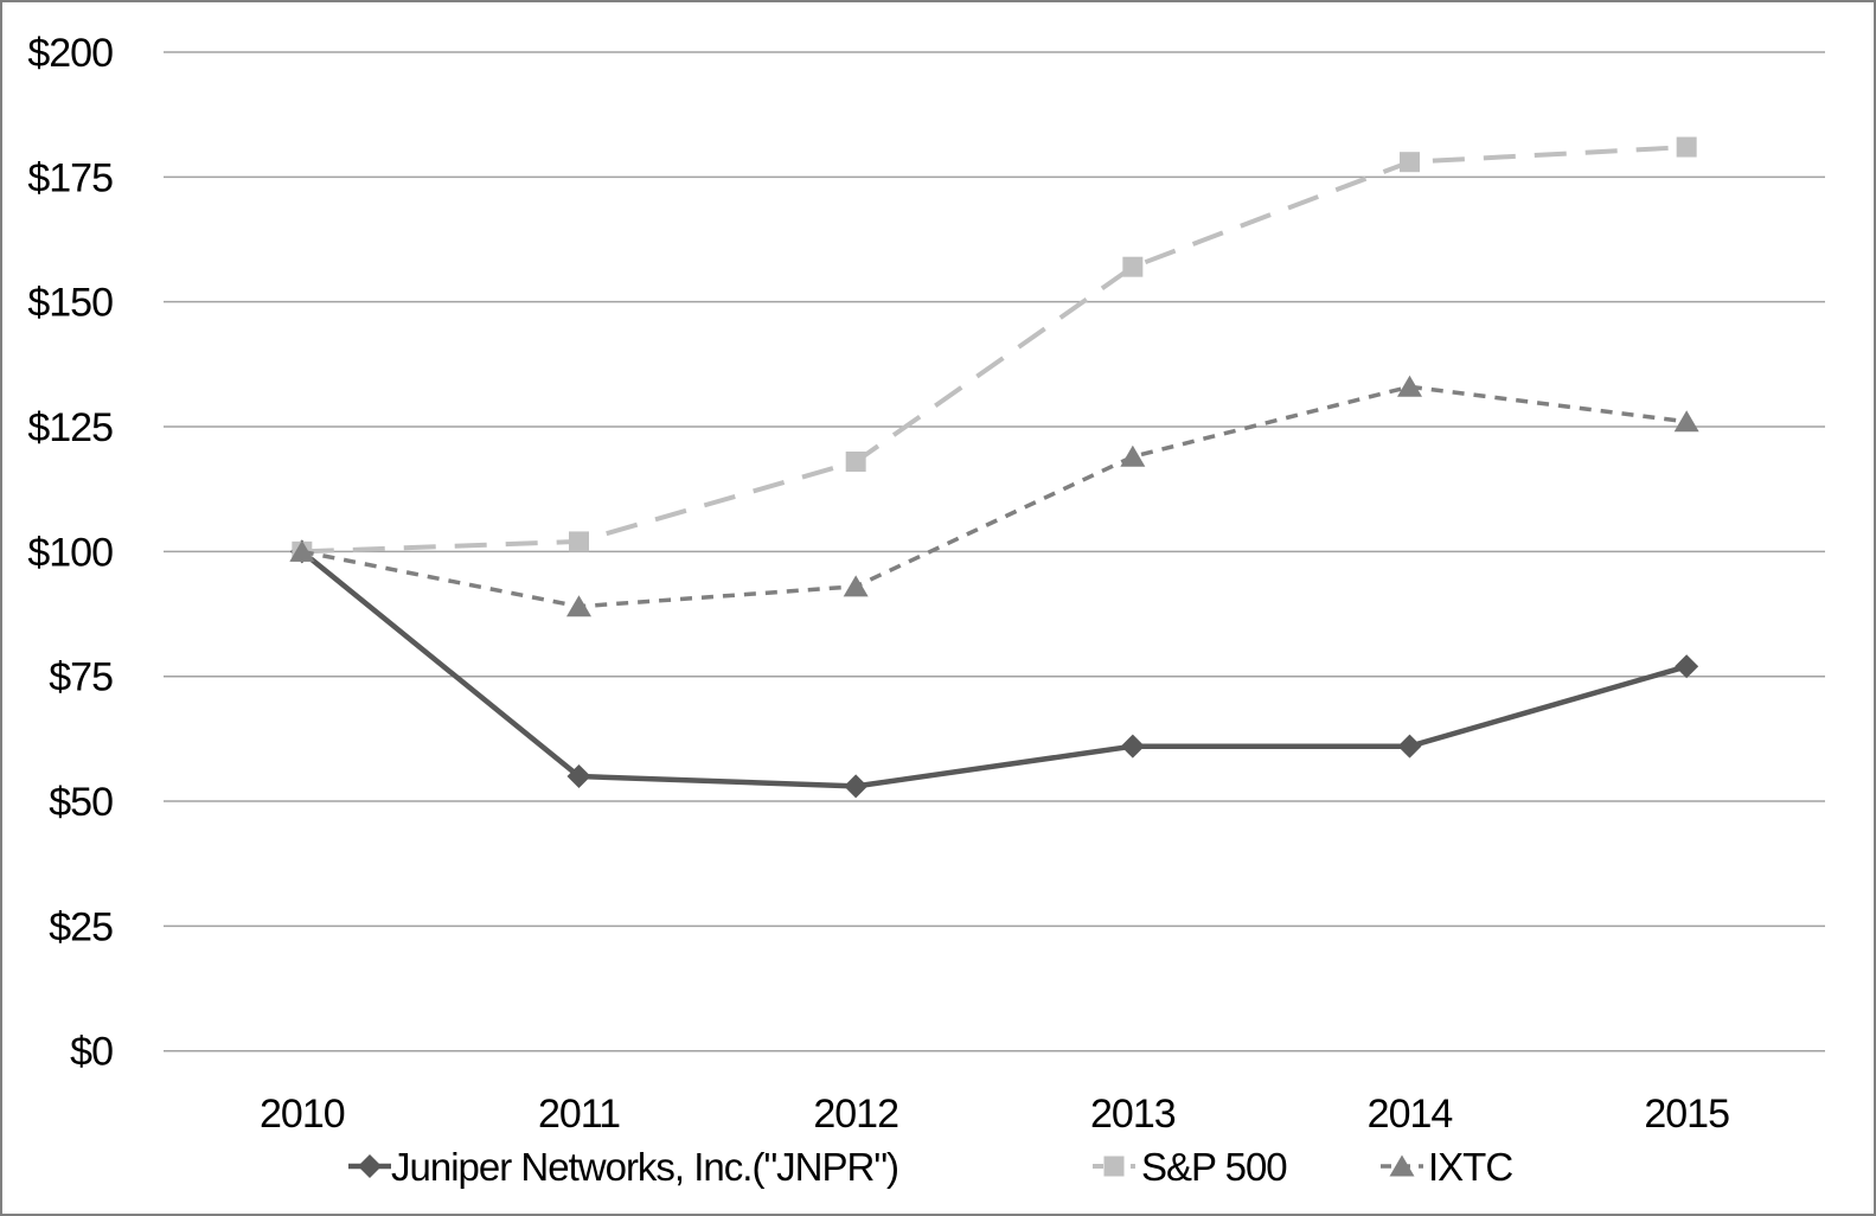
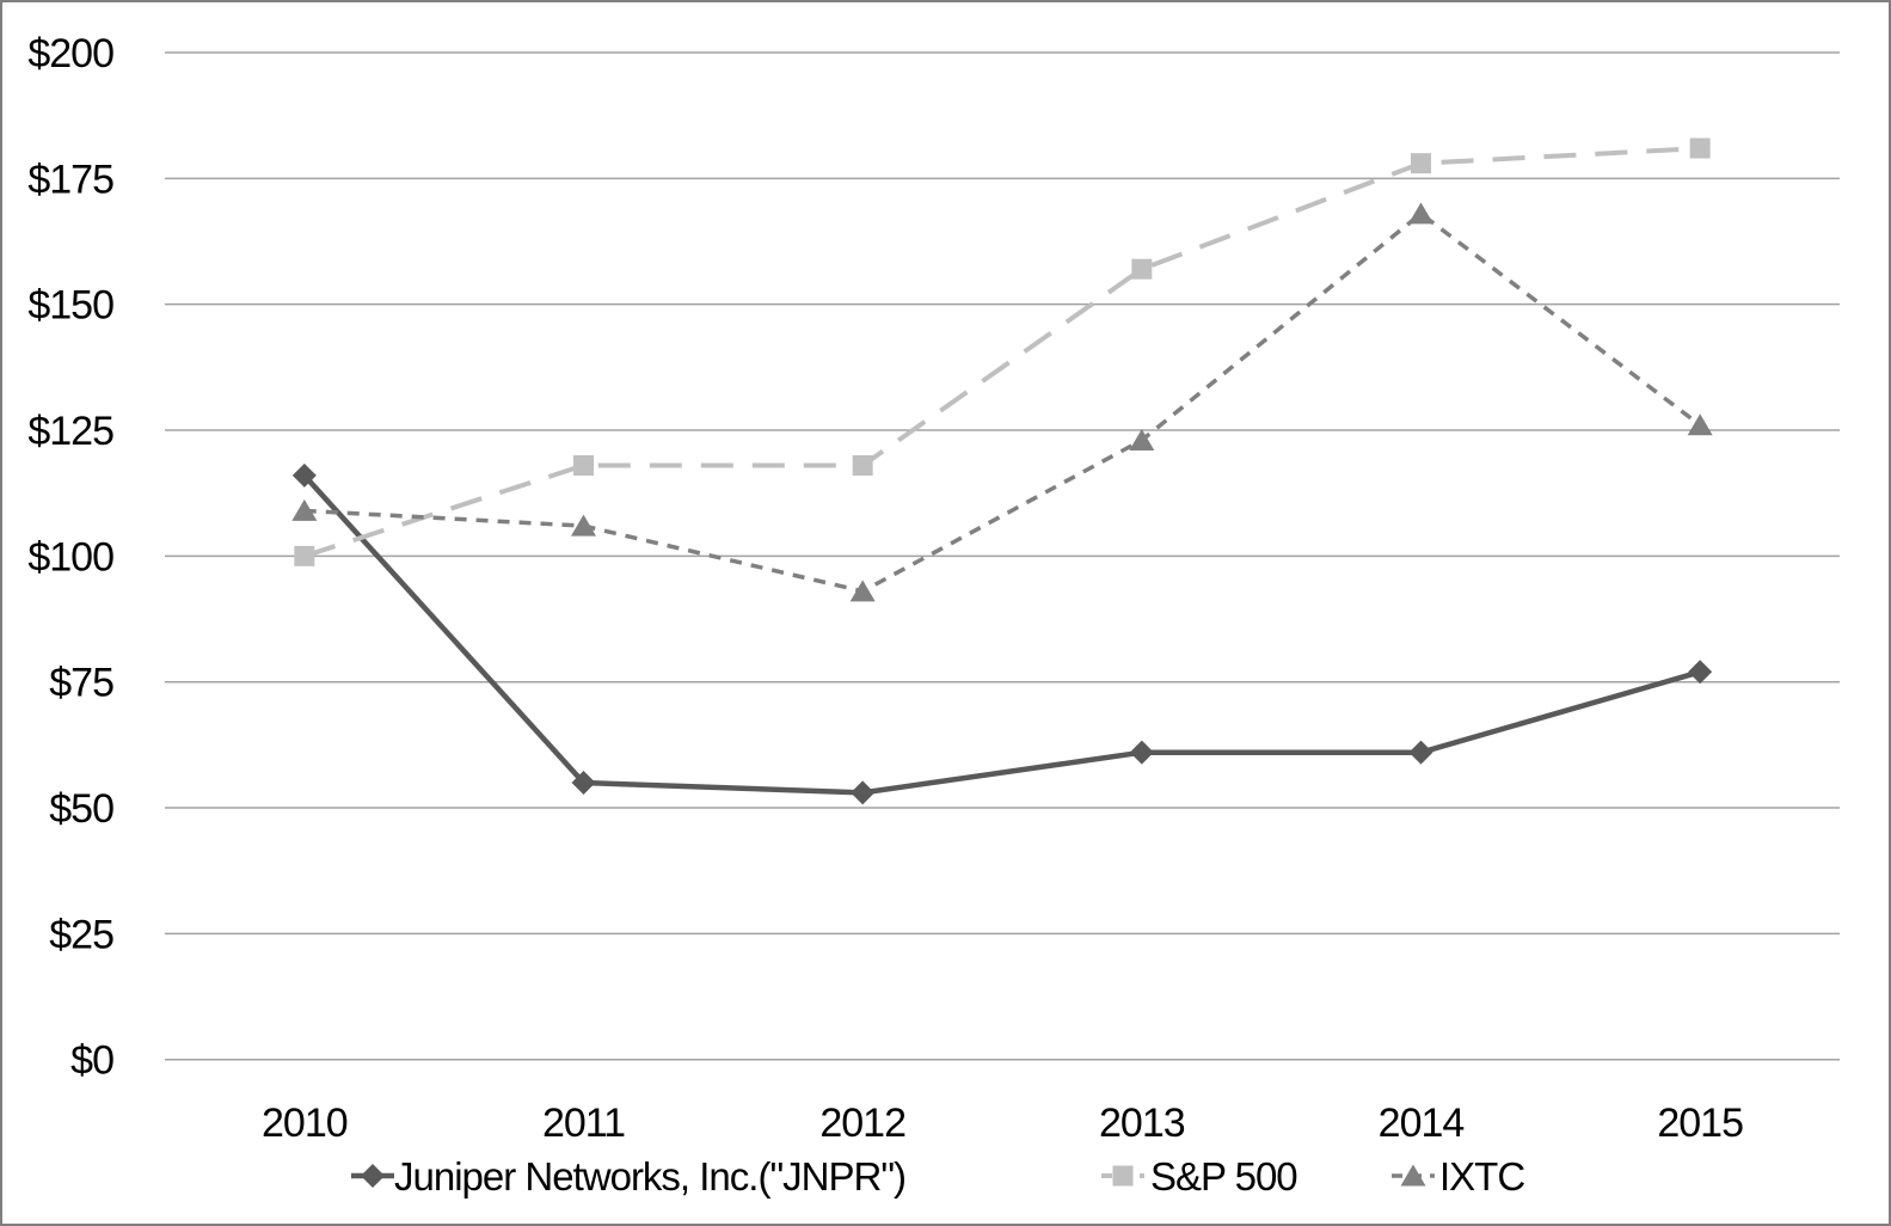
Juniper Networks, Inc.("JNPR")/2010: $100 -> $116
IXTC/2010: $100 -> $109
S&P 500/2011: $102 -> $118
IXTC/2011: $89 -> $106
IXTC/2013: $119 -> $123
IXTC/2014: $133 -> $168
